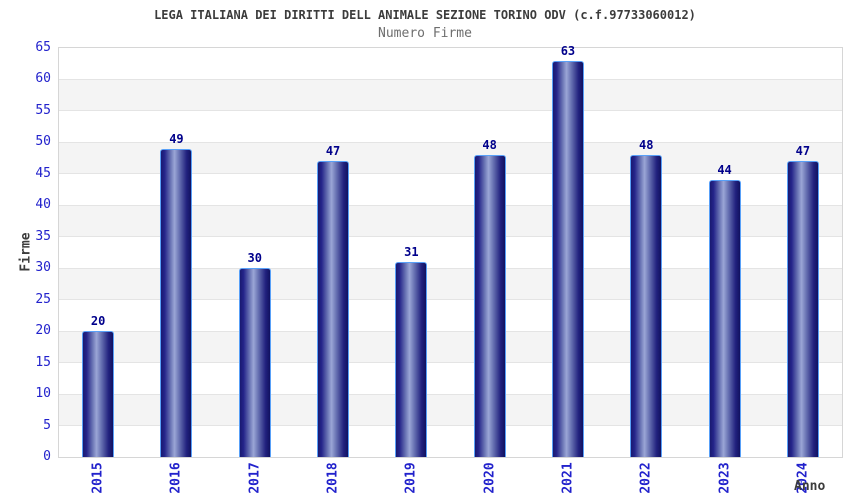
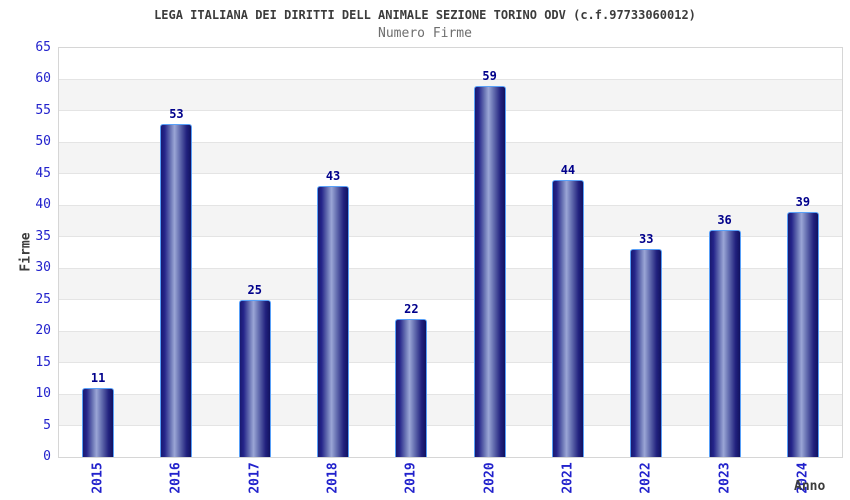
2015: 20 -> 11
2016: 49 -> 53
2017: 30 -> 25
2018: 47 -> 43
2019: 31 -> 22
2020: 48 -> 59
2021: 63 -> 44
2022: 48 -> 33
2023: 44 -> 36
2024: 47 -> 39
